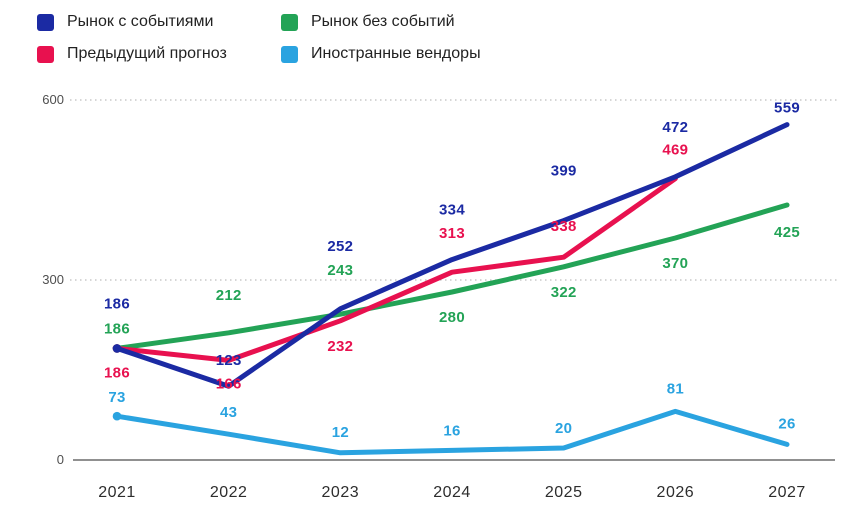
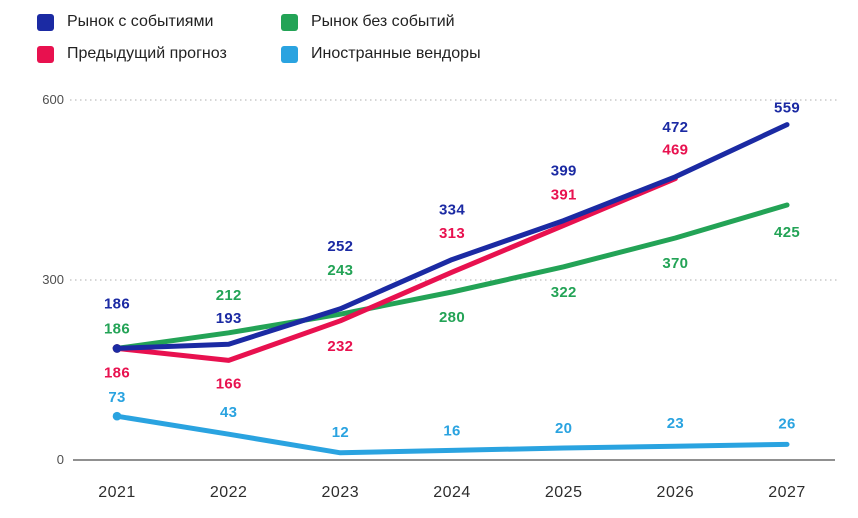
Рынок с событиями/2022: 123 -> 193
Предыдущий прогноз/2025: 338 -> 391
Иностранные вендоры/2026: 81 -> 23
